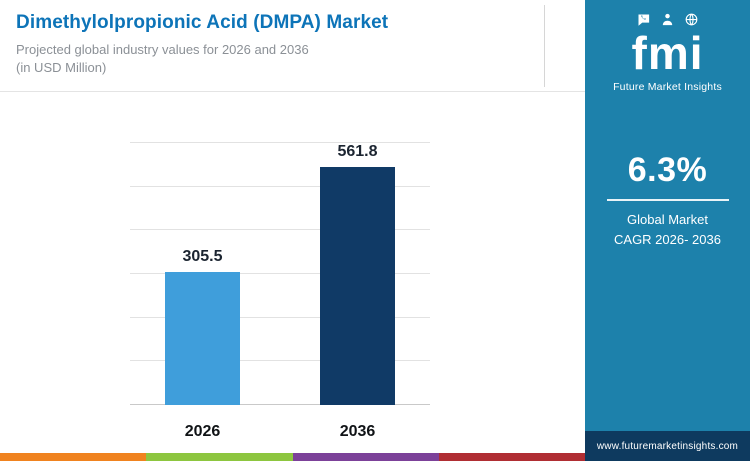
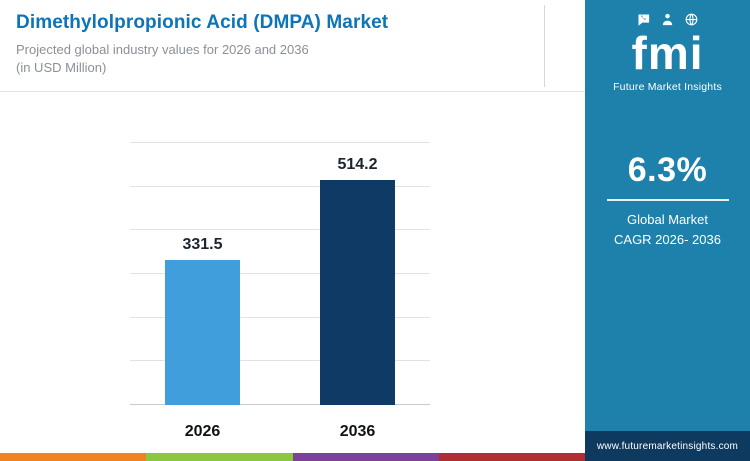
2026: 305.5 -> 331.5
2036: 561.8 -> 514.2
